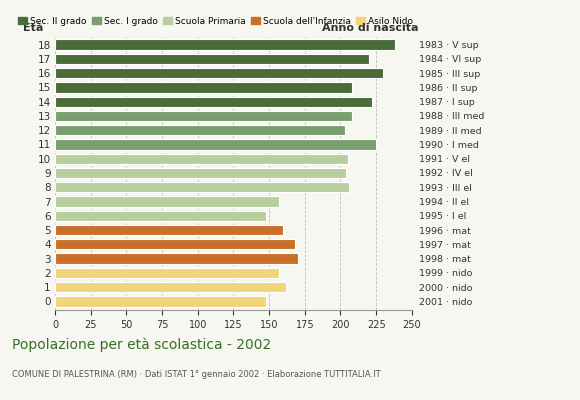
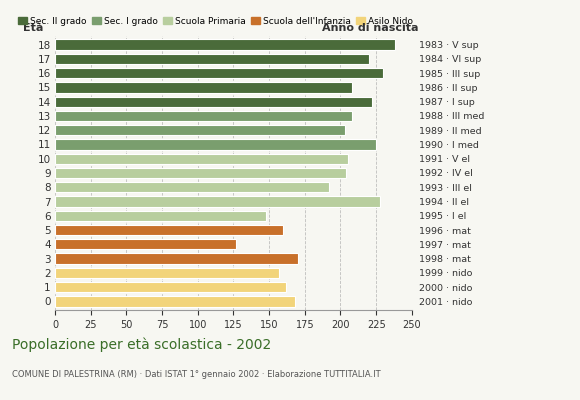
8: 206 -> 192
7: 157 -> 228
4: 168 -> 127
0: 148 -> 168
